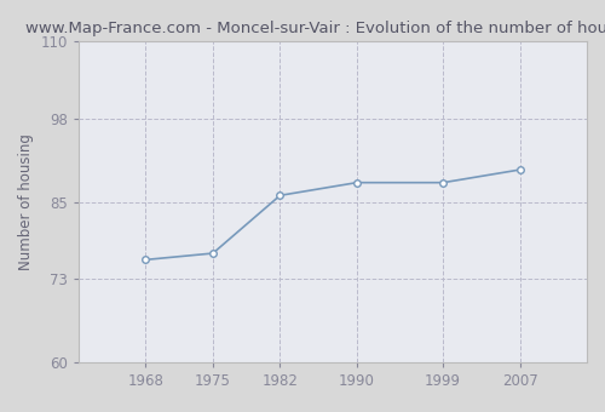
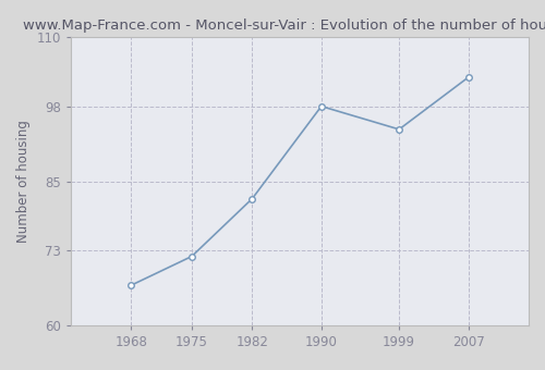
1968: 76 -> 67
1975: 77 -> 72
1982: 86 -> 82
1990: 88 -> 98
1999: 88 -> 94
2007: 90 -> 103
